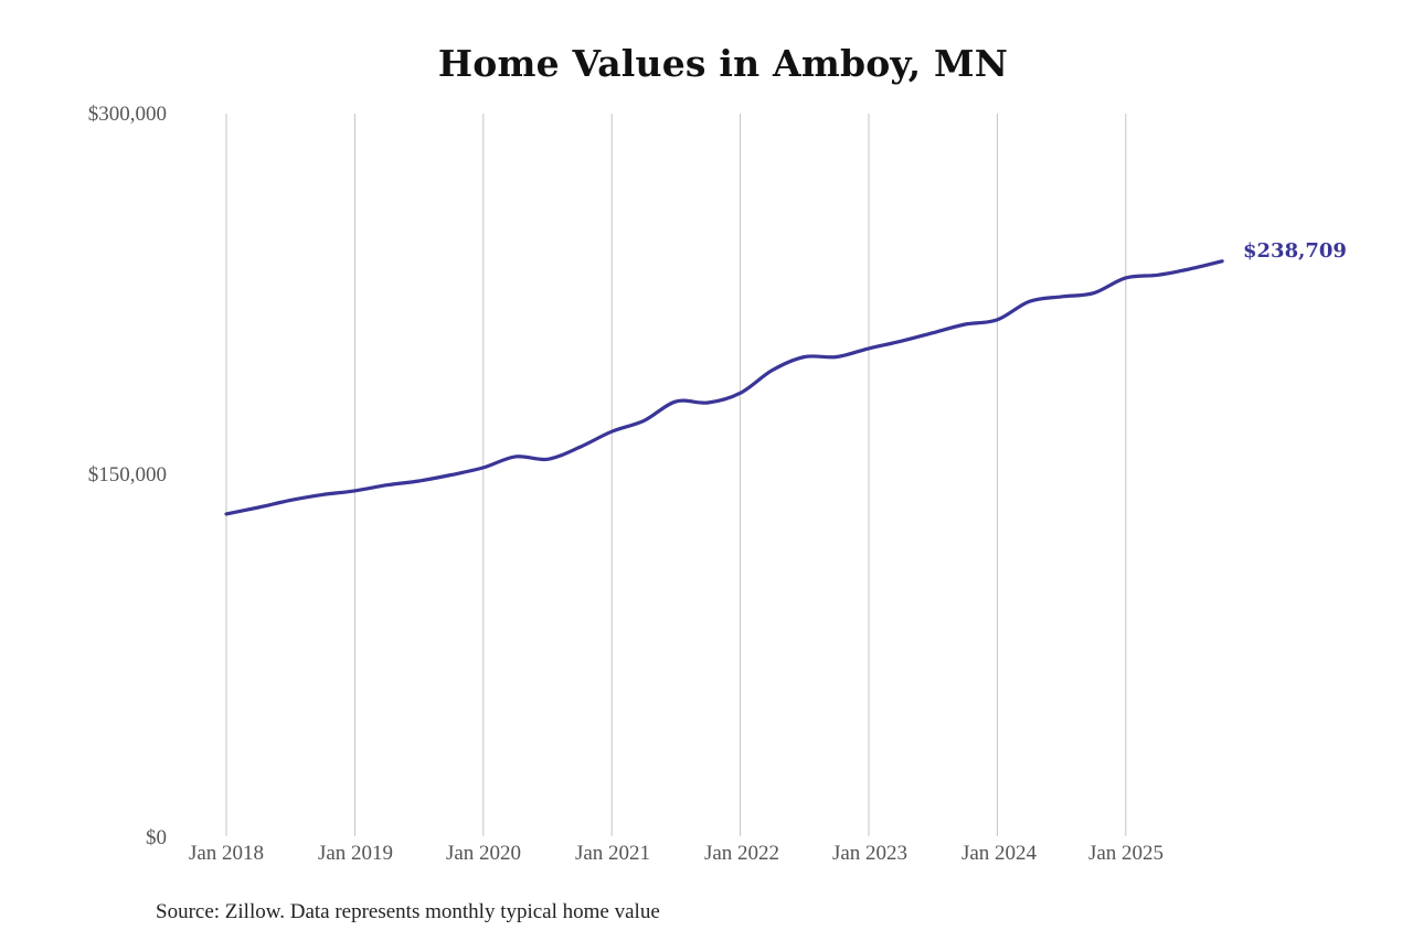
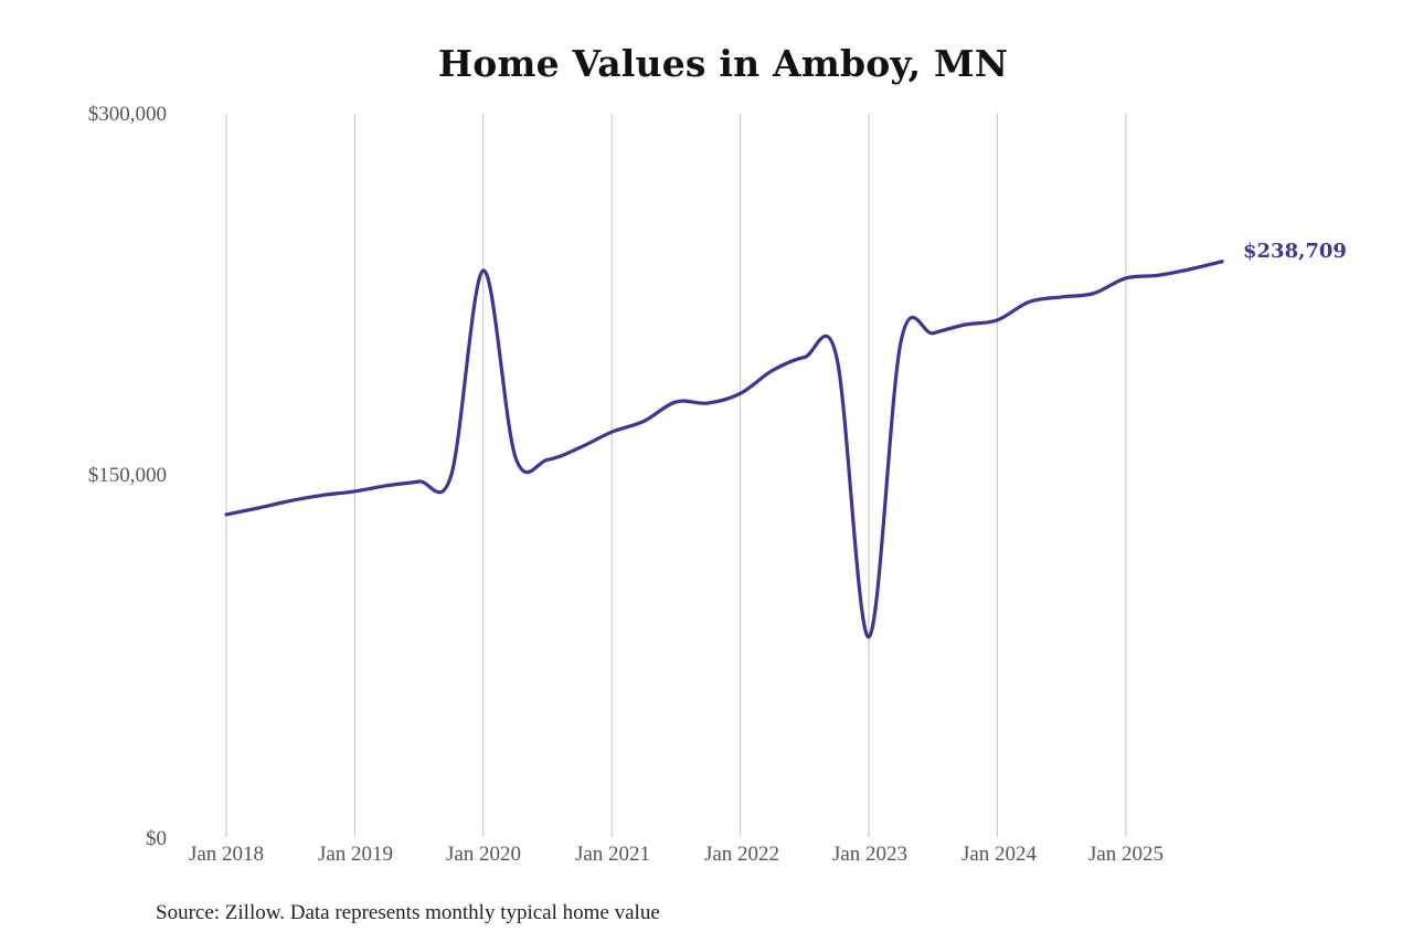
Jan 2020: $153000 -> $235000
Jan 2023: $202000 -> $83000
